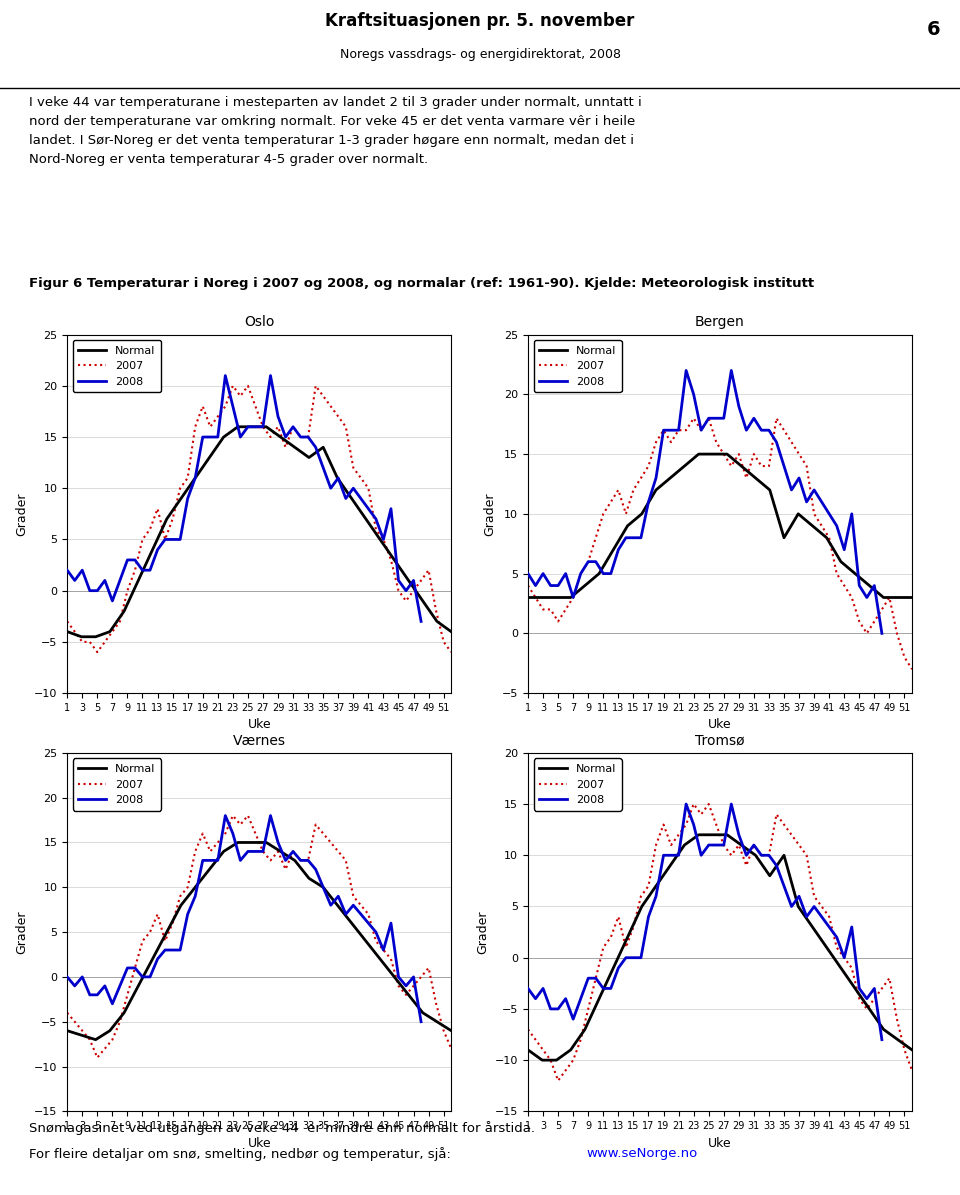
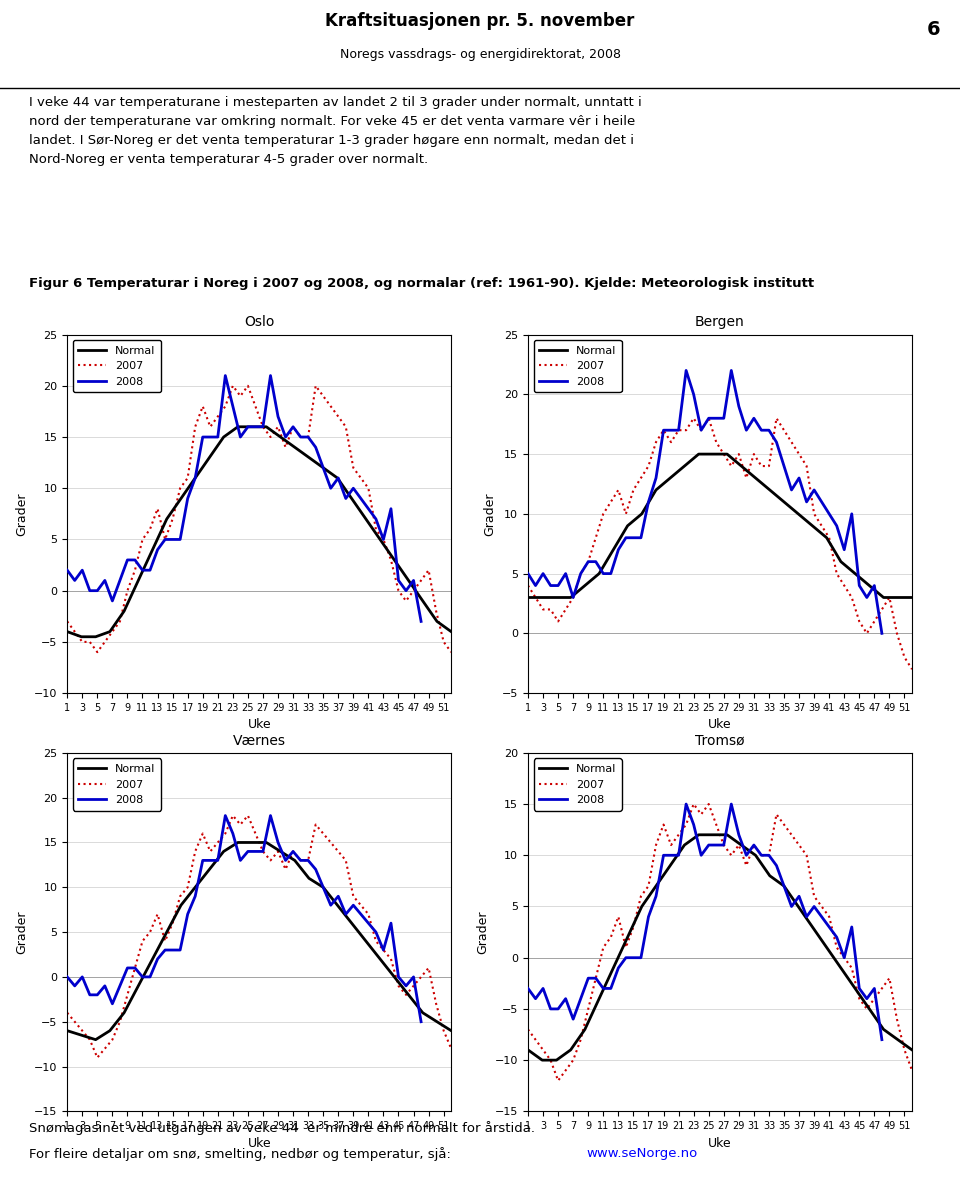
Oslo/Normal/35: 14.0 -> 12.0
Bergen/Normal/35: 8 -> 11
Tromsø/Normal/35: 10 -> 7
